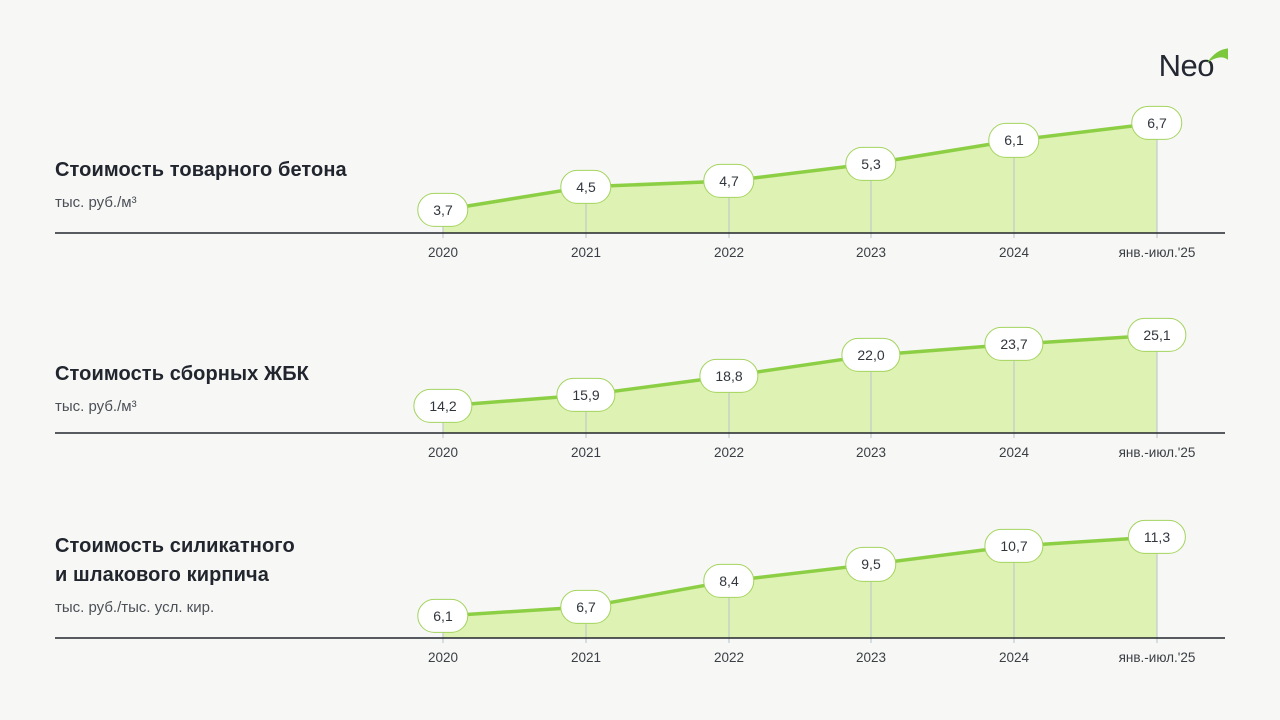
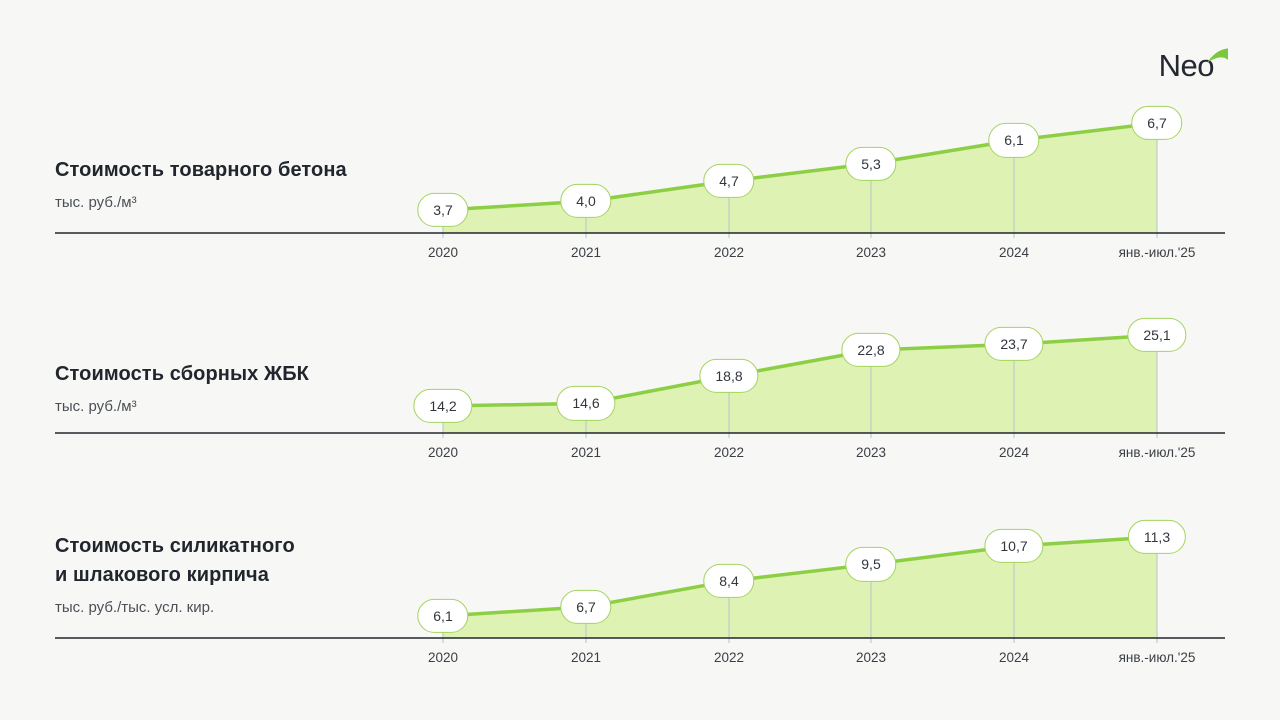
Стоимость товарного бетона/2021: 4,5 -> 4,0
Стоимость сборных ЖБК/2021: 15,9 -> 14,6
Стоимость сборных ЖБК/2023: 22,0 -> 22,8
